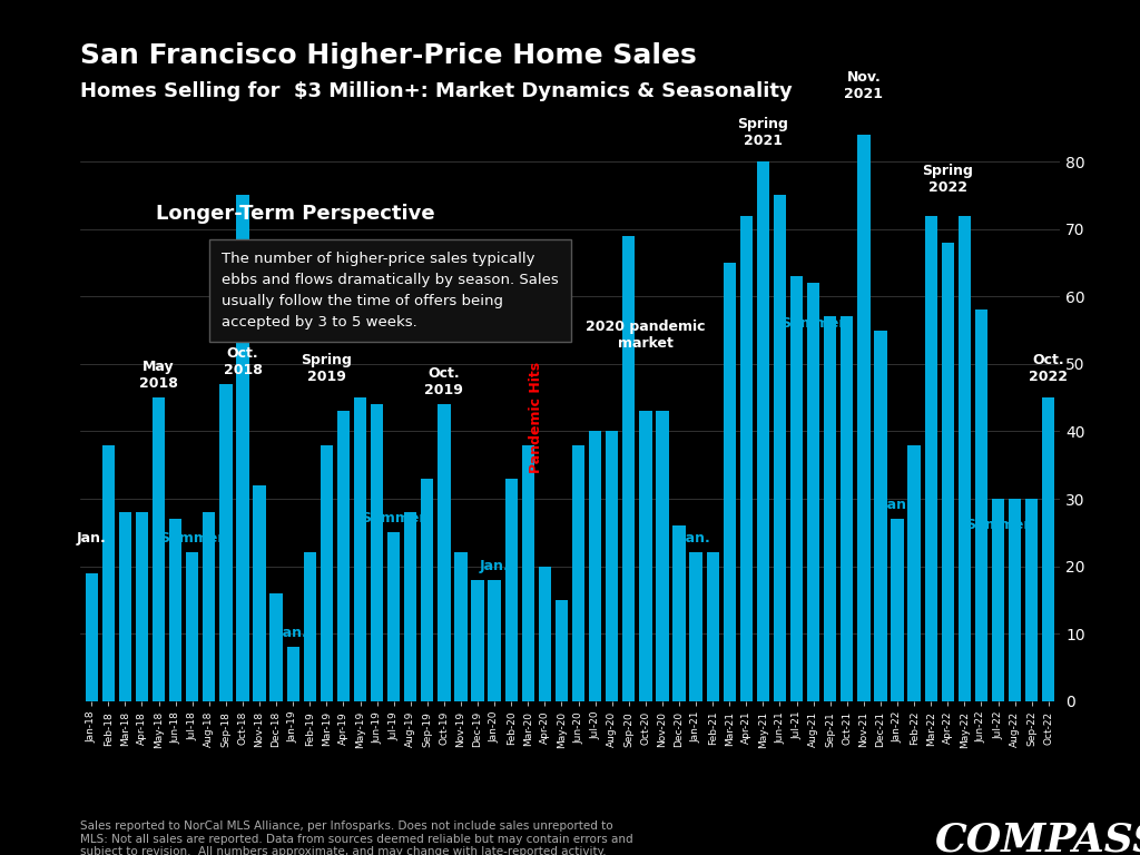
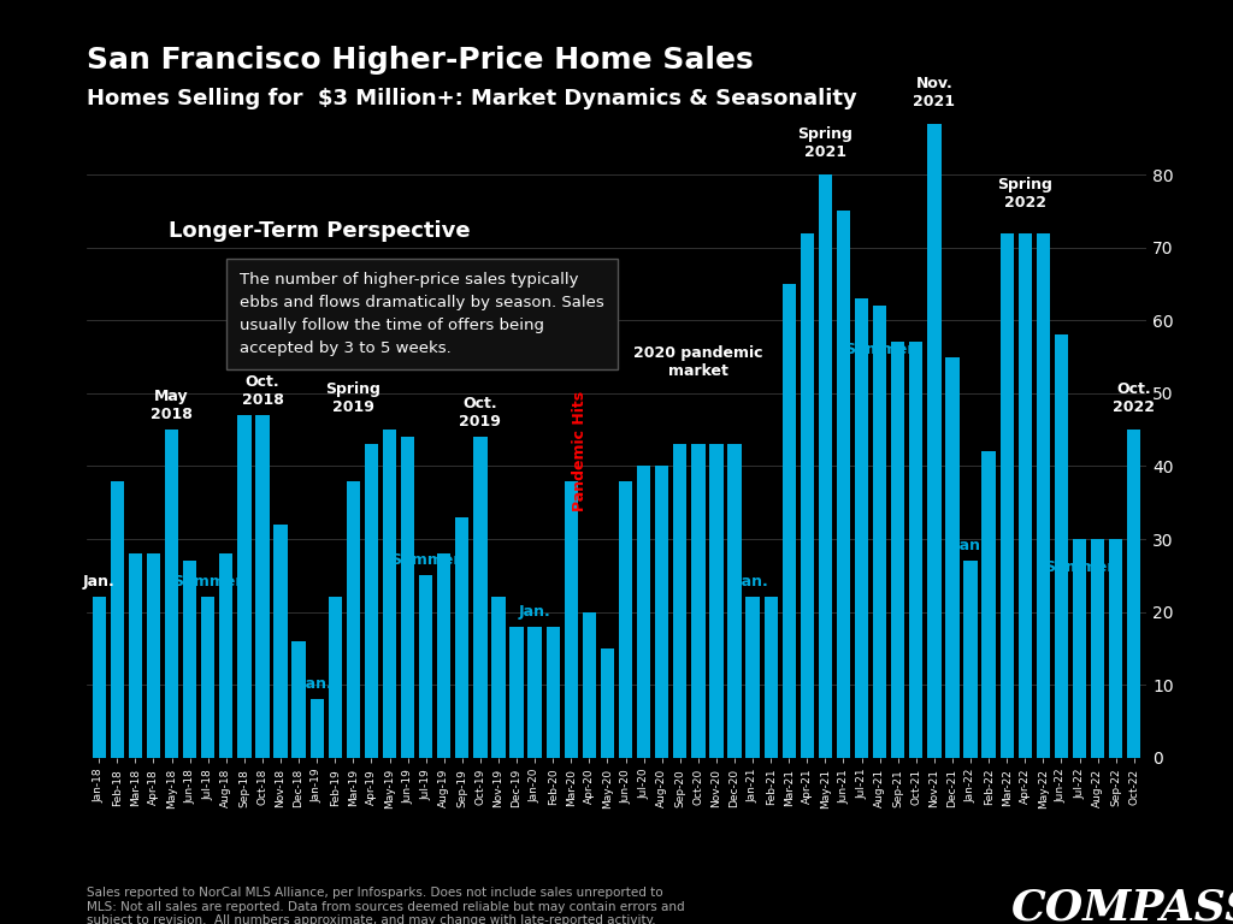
Jan-18: 19 -> 22
Oct-18: 75 -> 47
Feb-20: 33 -> 18
Sep-20: 69 -> 43
Dec-20: 26 -> 43
Nov-21: 84 -> 87
Feb-22: 38 -> 42
Apr-22: 68 -> 72
